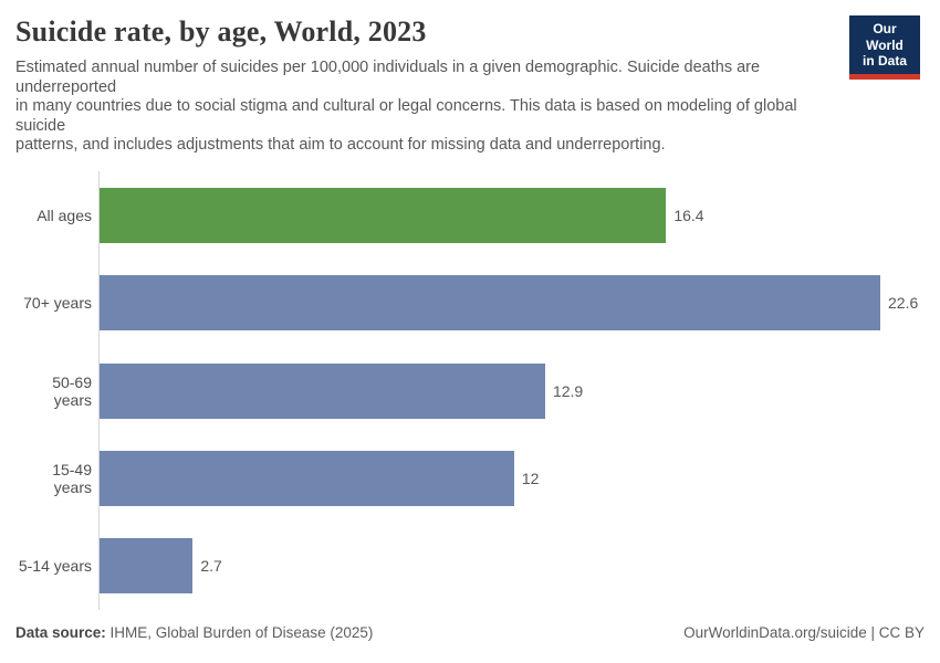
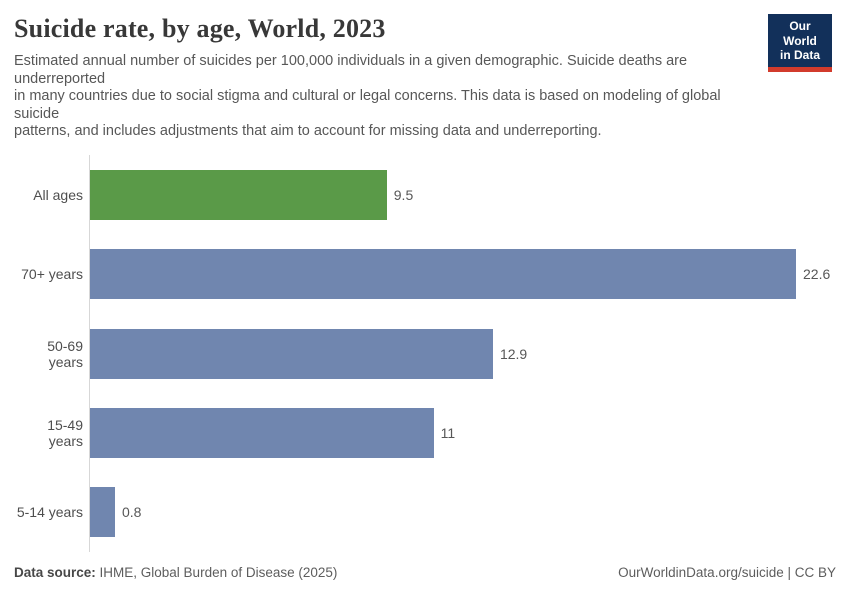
All ages: 16.4 -> 9.5
15-49 years: 12 -> 11
5-14 years: 2.7 -> 0.8
